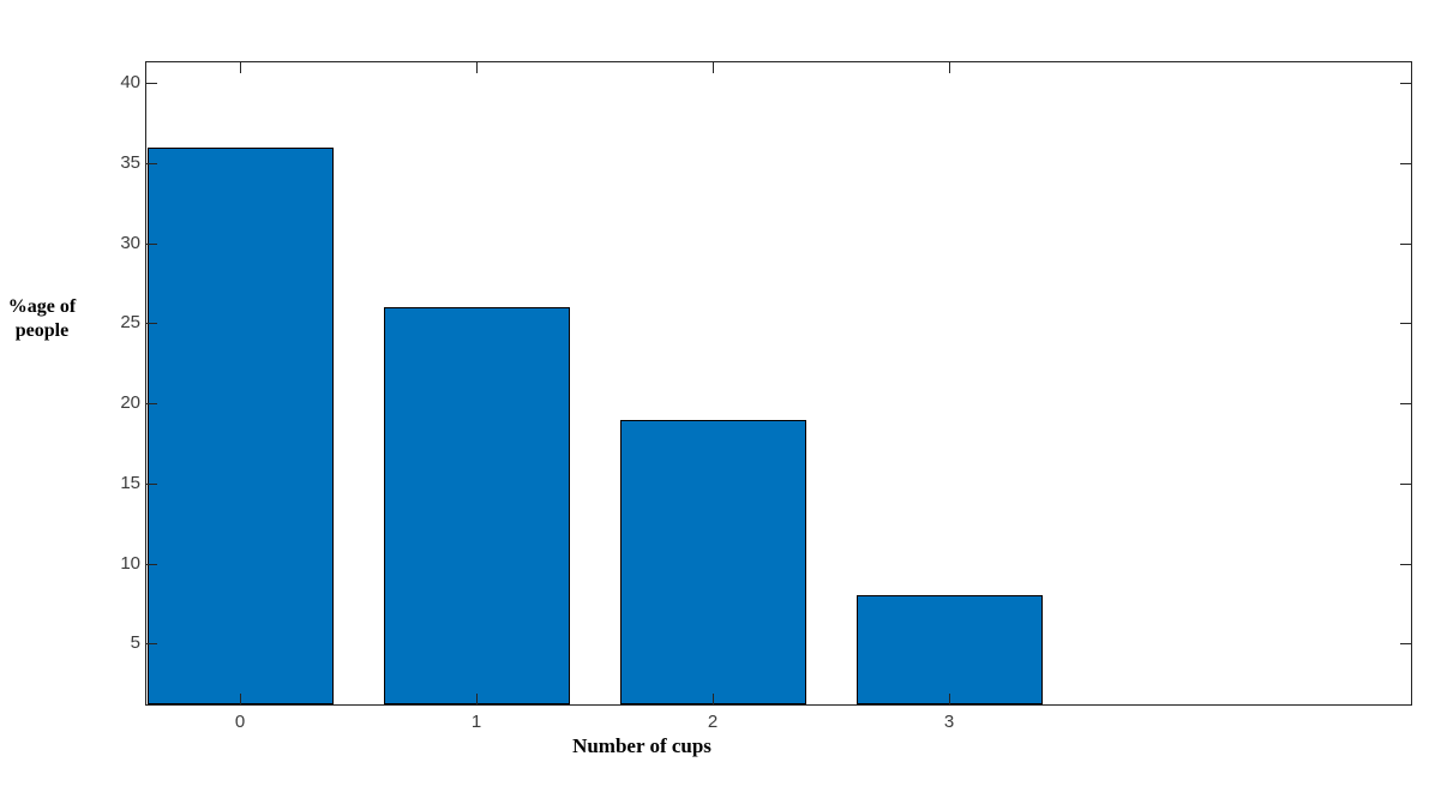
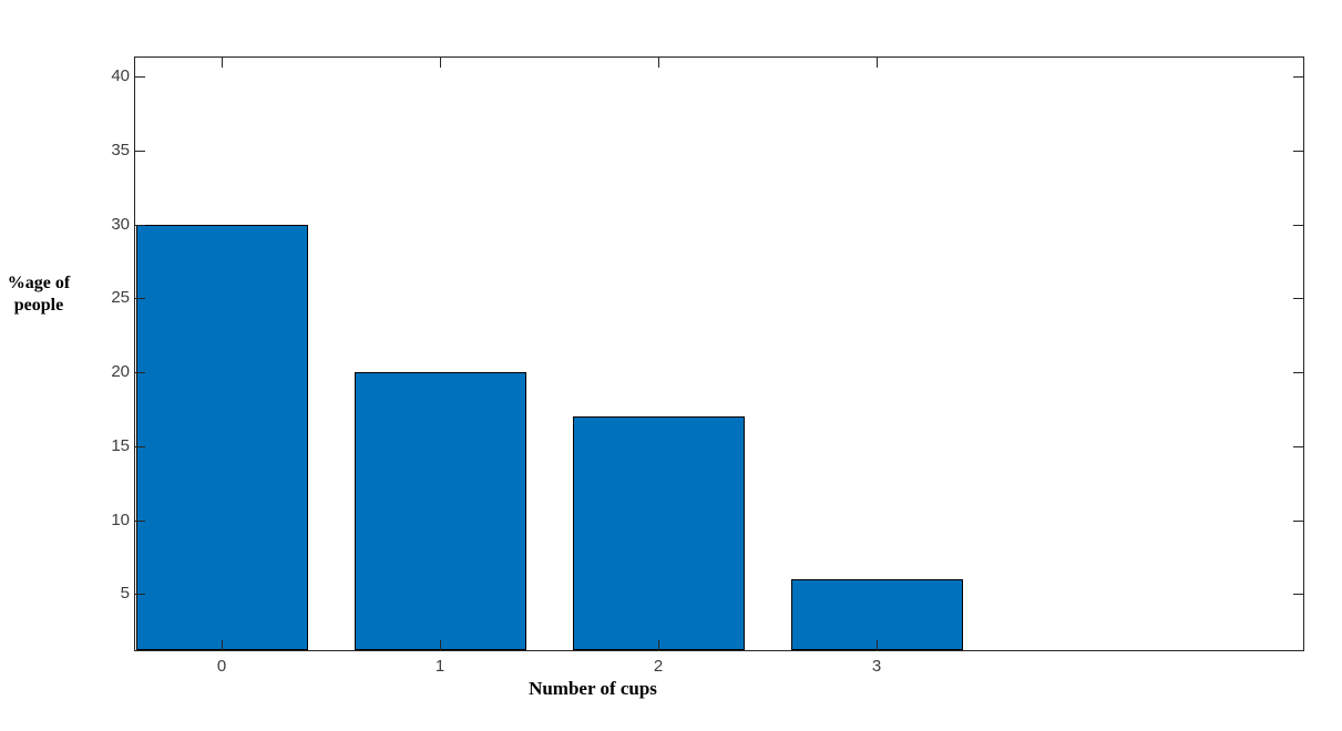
0: 36 -> 30
1: 26 -> 20
2: 19 -> 17
3: 8 -> 6
